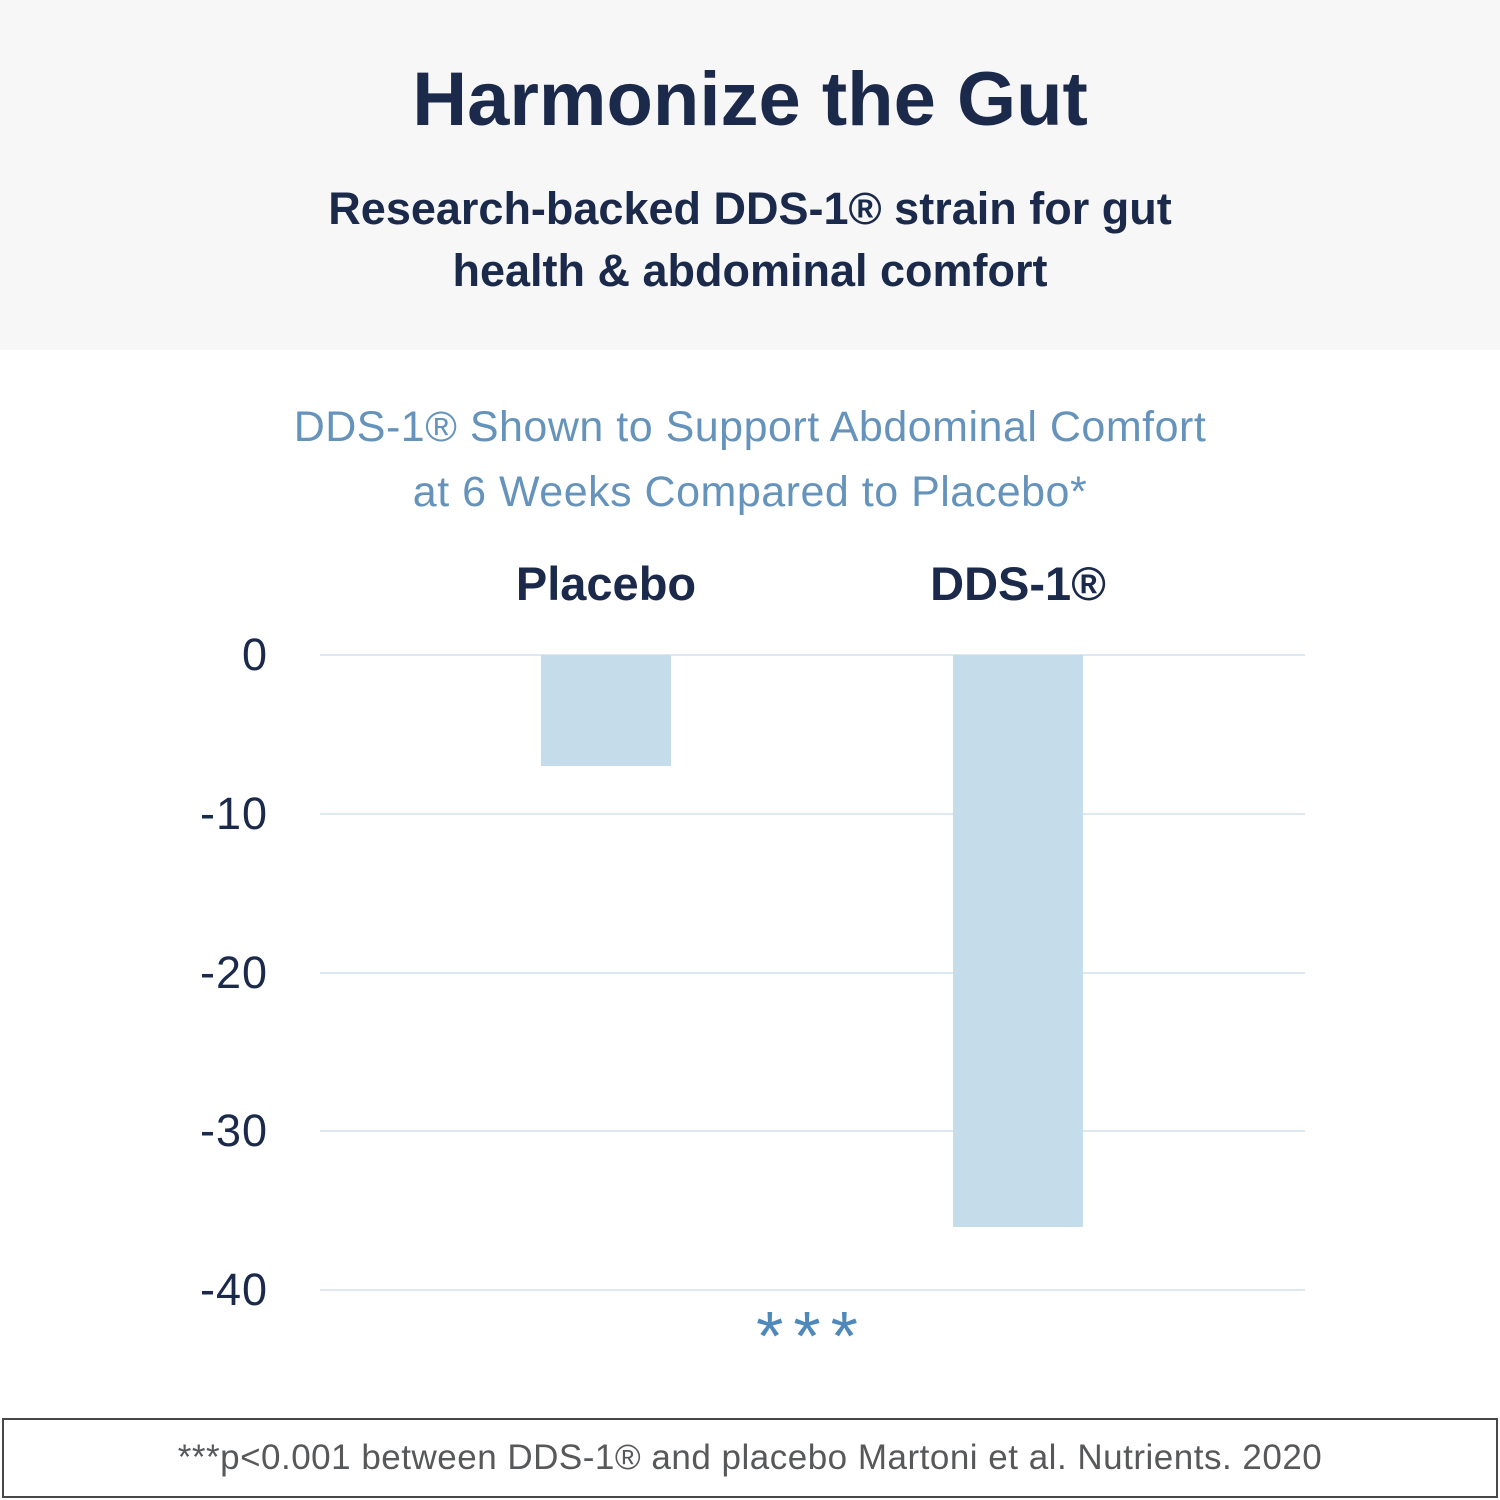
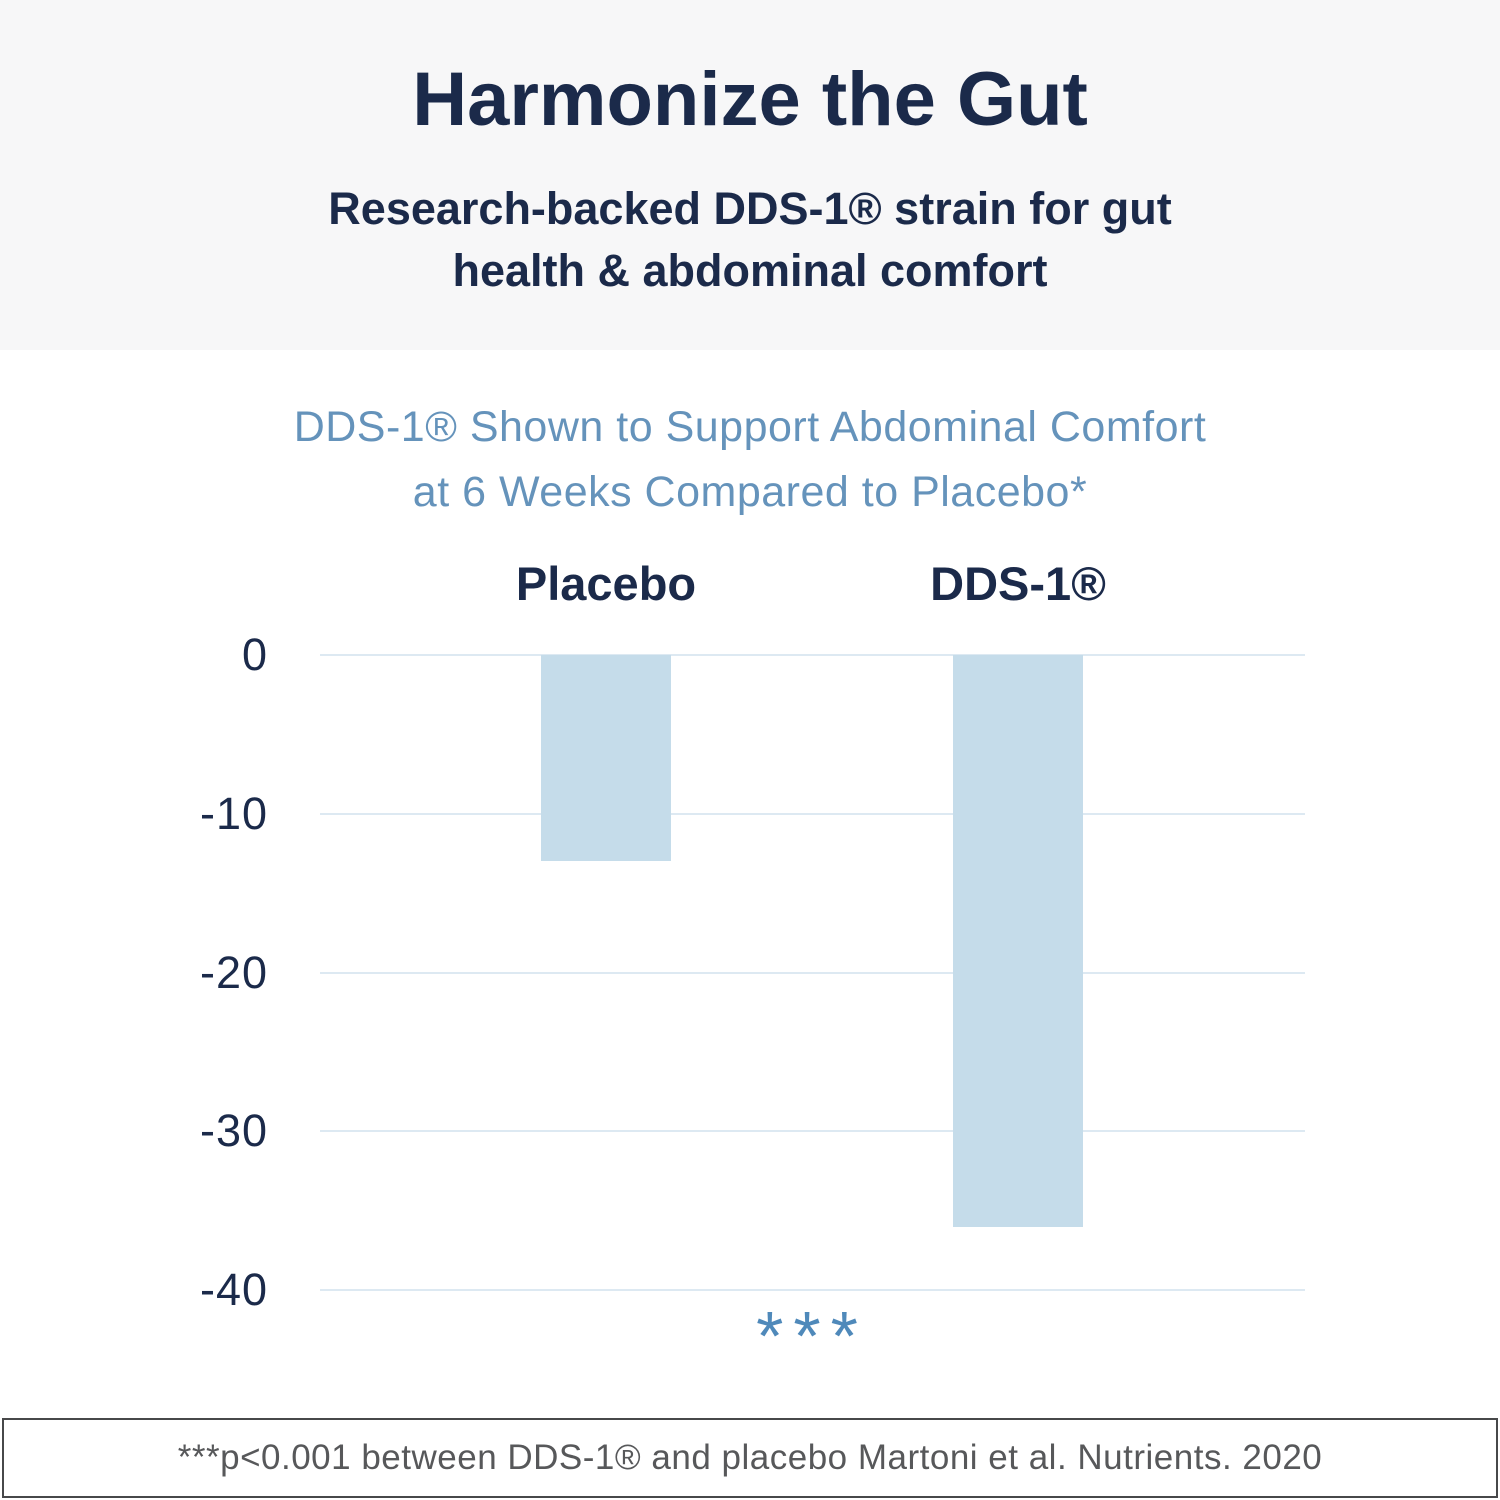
Placebo: -7 -> -13
